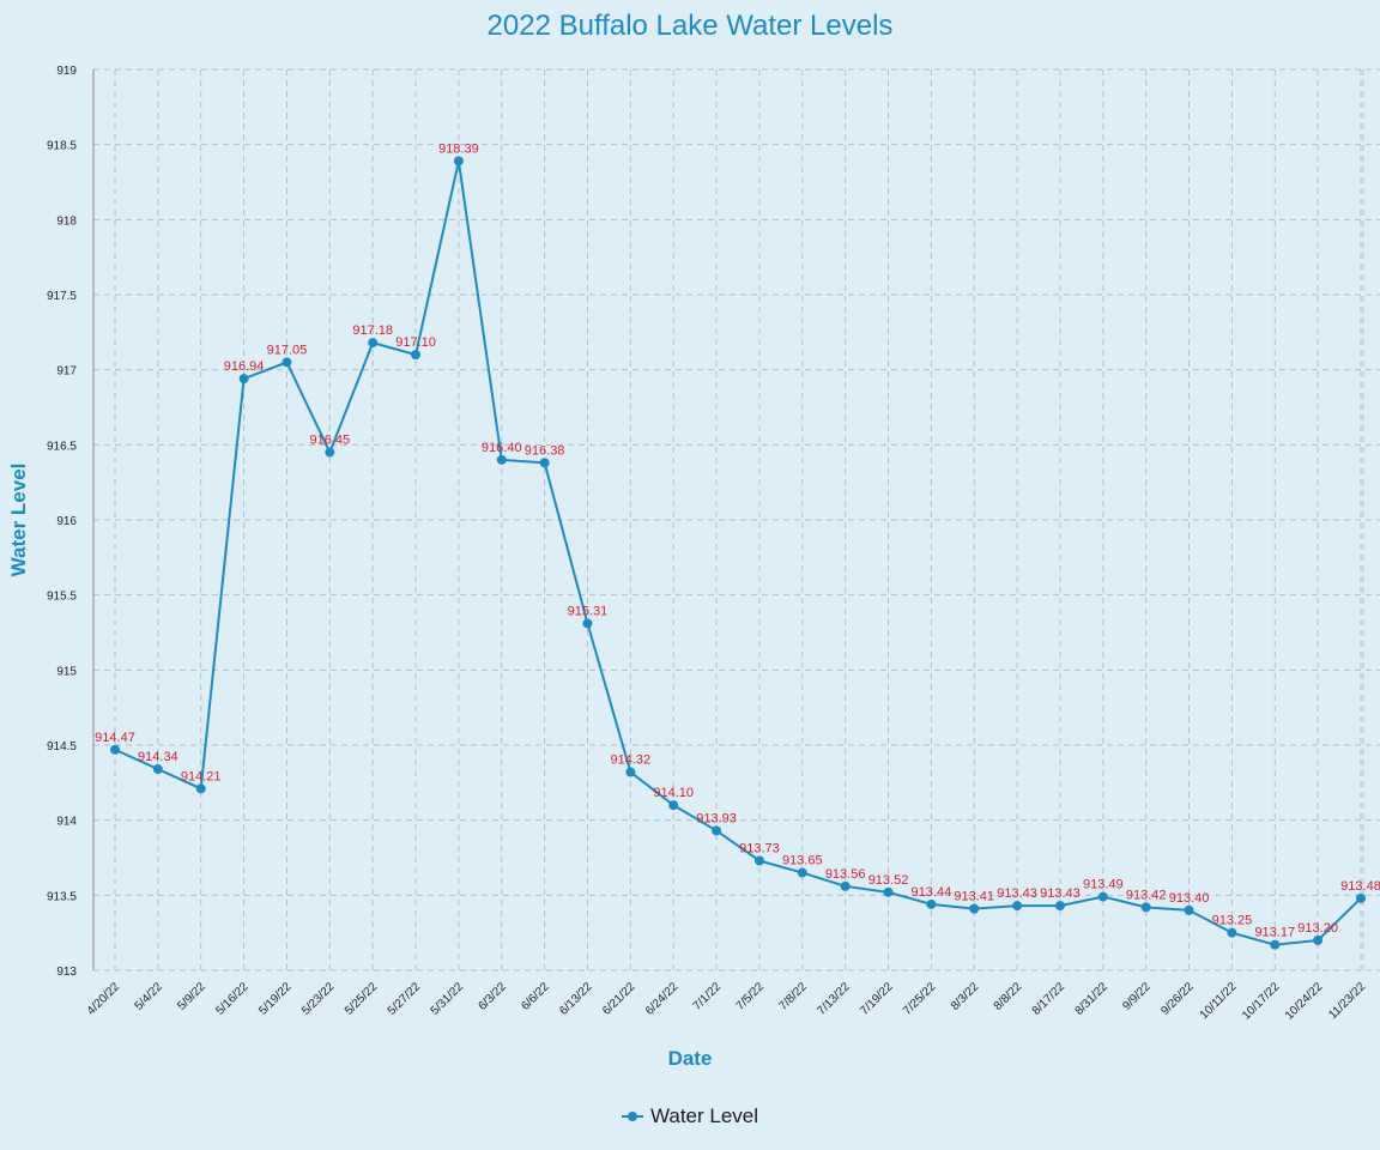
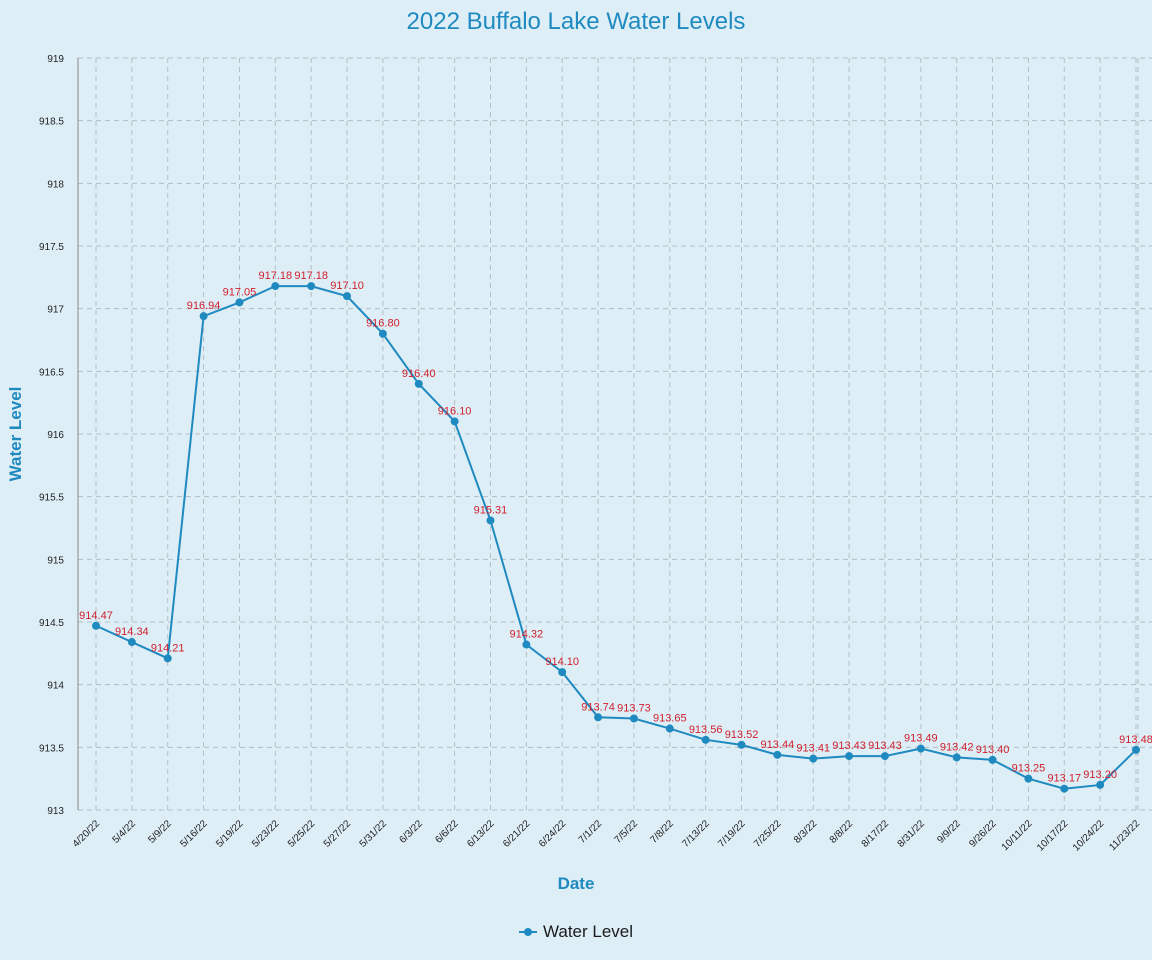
5/23/22: 916.45 -> 917.18
5/31/22: 918.39 -> 916.80
6/6/22: 916.38 -> 916.10
7/1/22: 913.93 -> 913.74
